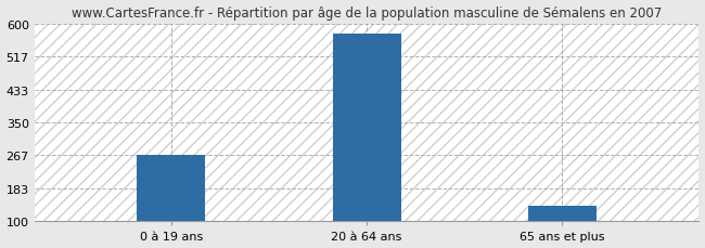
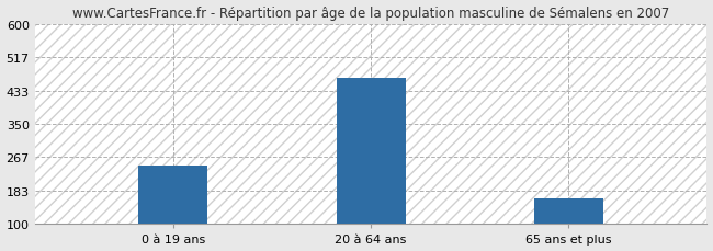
0 à 19 ans: 267 -> 245
20 à 64 ans: 575 -> 465
65 ans et plus: 140 -> 165
